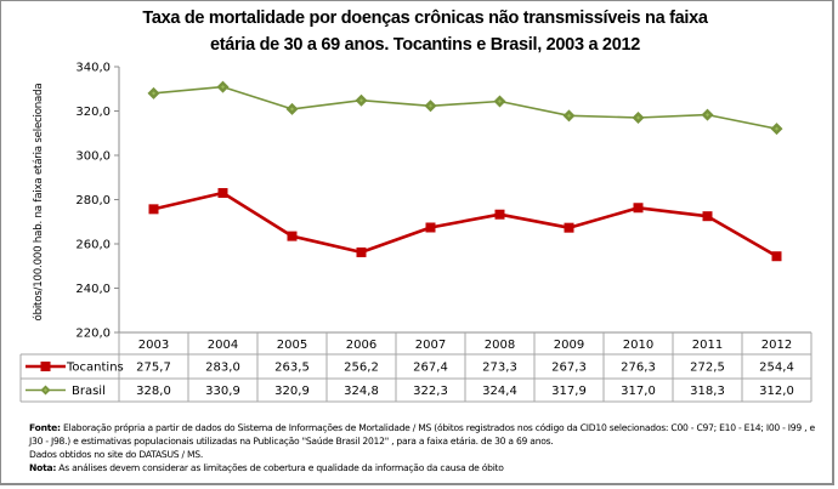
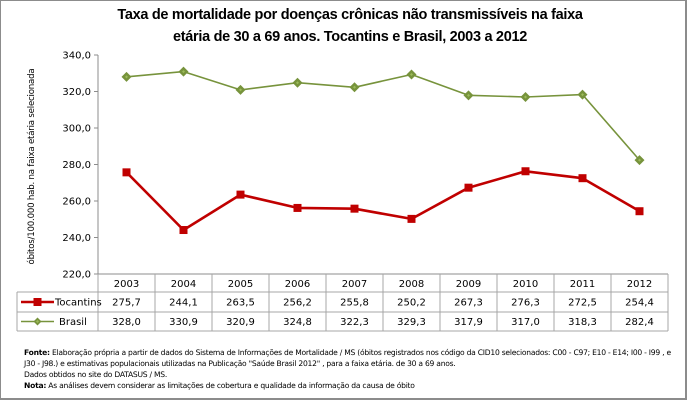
Tocantins/2004: 283,0 -> 244,1
Tocantins/2007: 267,4 -> 255,8
Tocantins/2008: 273,3 -> 250,2
Brasil/2008: 324,4 -> 329,3
Brasil/2012: 312,0 -> 282,4
